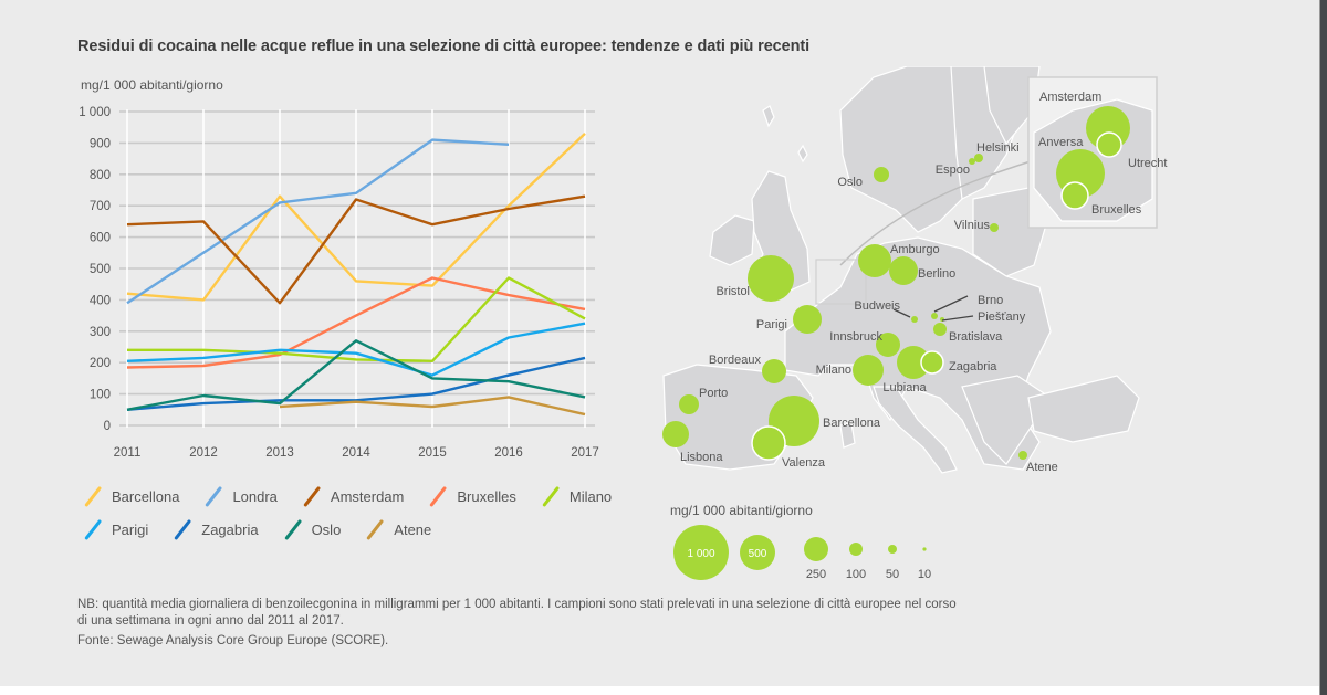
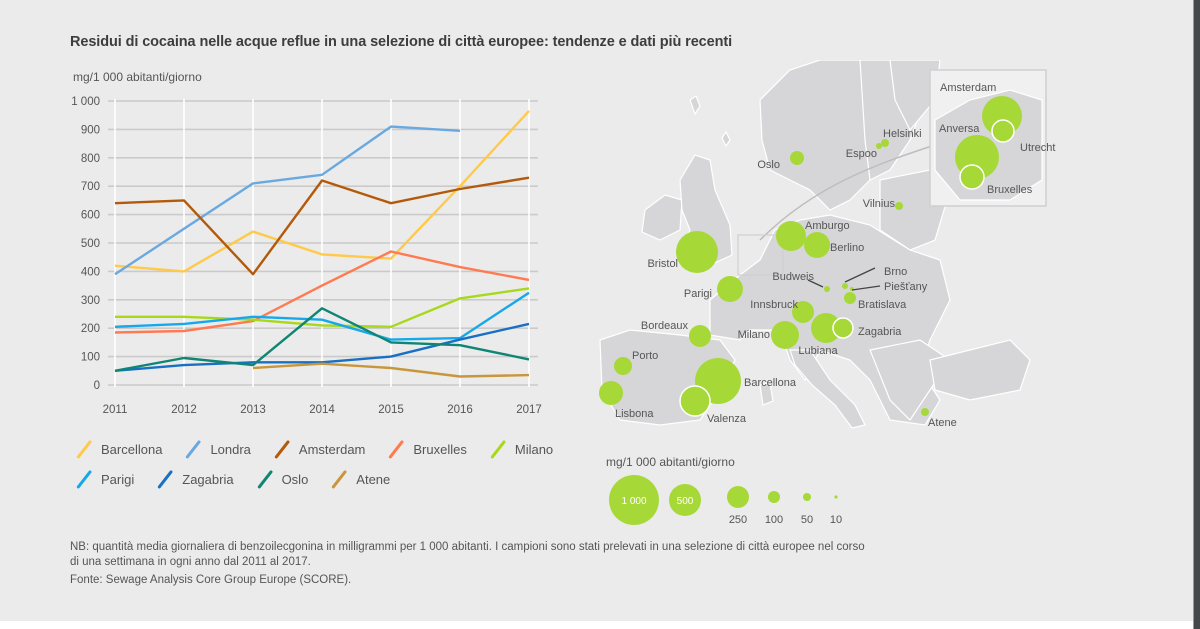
Barcellona/2013: 730 -> 540
Milano/2016: 470 -> 300
Parigi/2016: 280 -> 160
Atene/2016: 90 -> 30
Barcellona/2017: 930 -> 960
